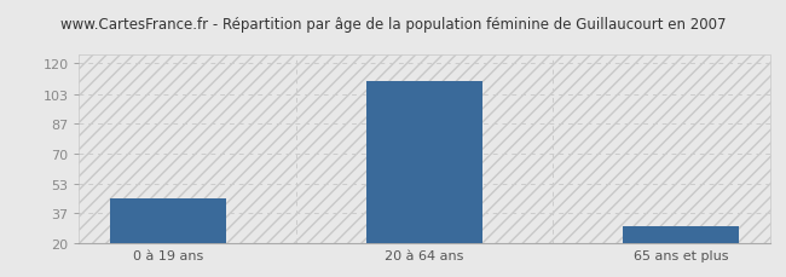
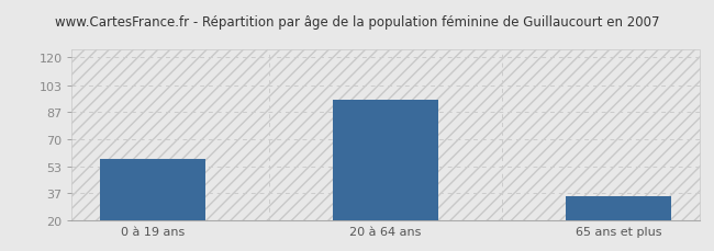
0 à 19 ans: 45 -> 58
20 à 64 ans: 110 -> 94
65 ans et plus: 30 -> 35
